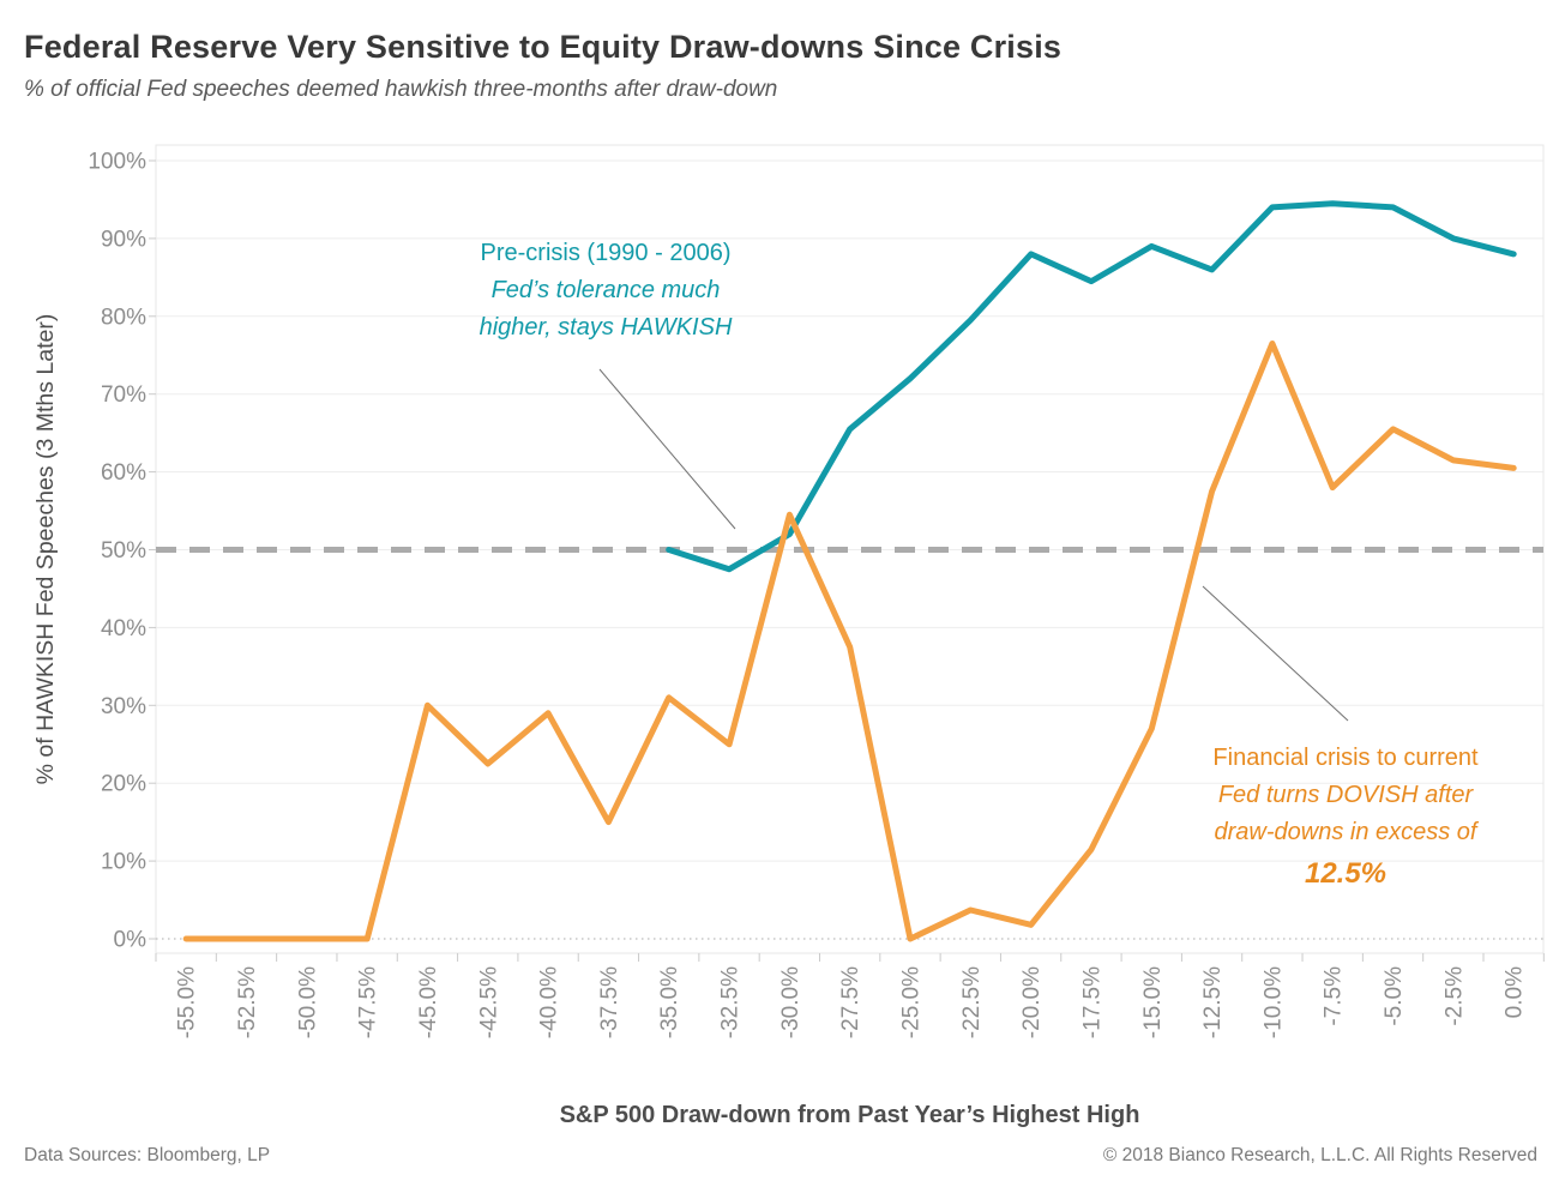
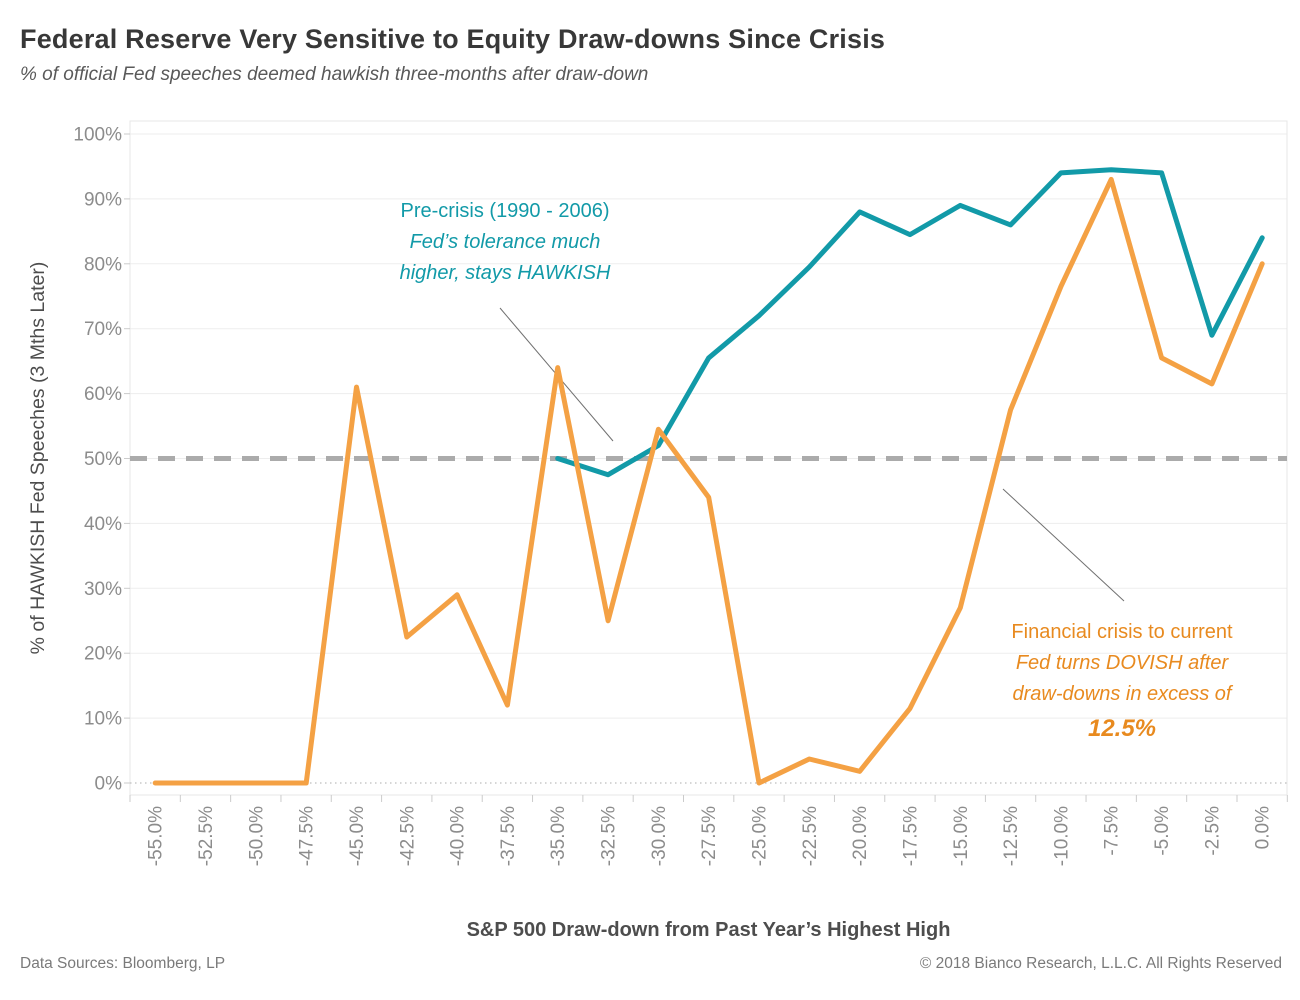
Financial crisis to current/-45.0%: 30% -> 61%
Financial crisis to current/-37.5%: 15% -> 12%
Financial crisis to current/-35.0%: 31% -> 64%
Financial crisis to current/-27.5%: 38% -> 44%
Financial crisis to current/-7.5%: 58% -> 93%
Pre-crisis (1990 - 2006)/-2.5%: 90% -> 69%
Pre-crisis (1990 - 2006)/0.0%: 88% -> 84%
Financial crisis to current/0.0%: 60% -> 80%
